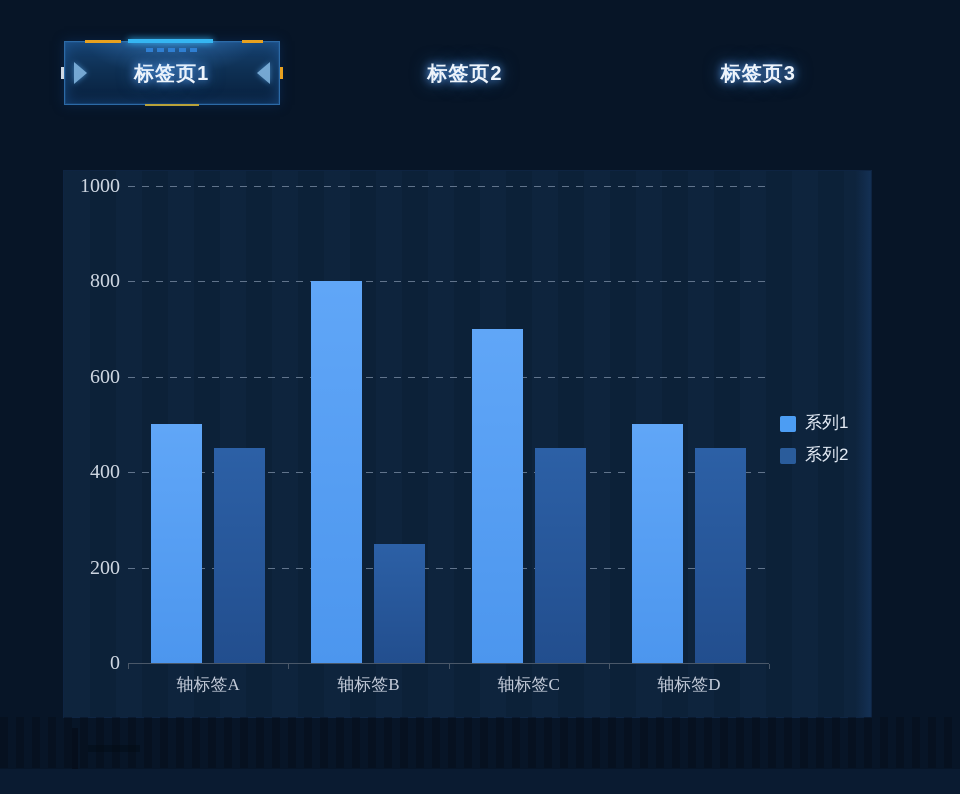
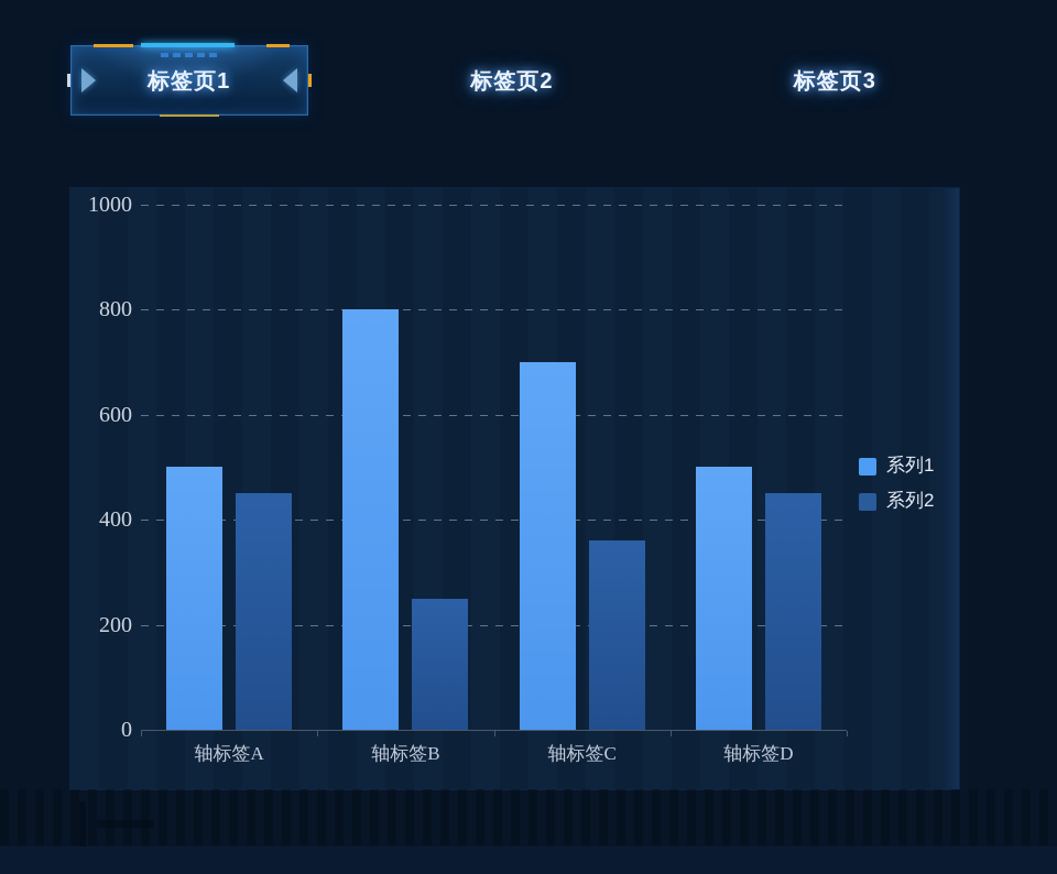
系列2/轴标签C: 450 -> 360
